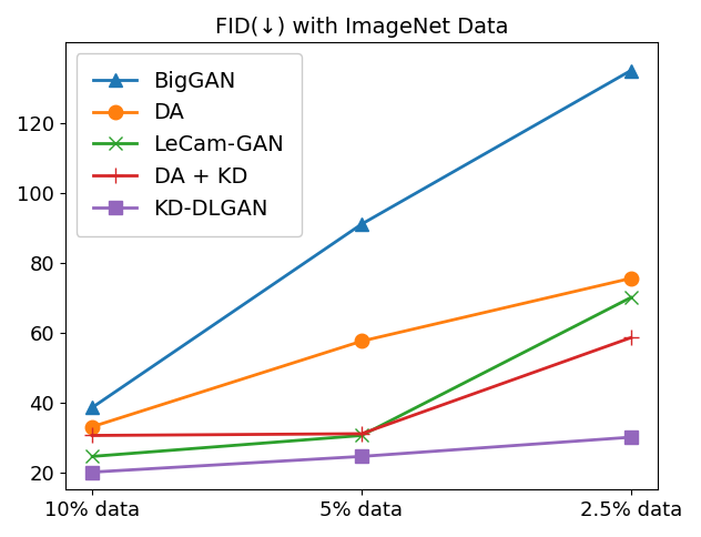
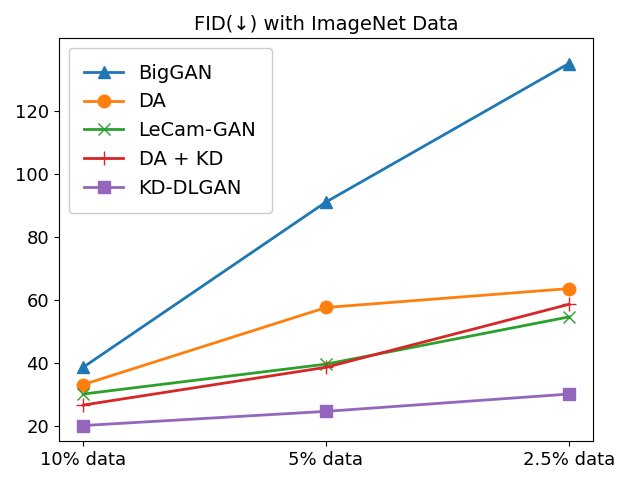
LeCam-GAN/10% data: 24.5 -> 30.0
DA + KD/10% data: 30.5 -> 26.5
LeCam-GAN/5% data: 30.5 -> 39.5
DA + KD/5% data: 31.0 -> 38.5
DA/2.5% data: 75.5 -> 63.5
LeCam-GAN/2.5% data: 70.0 -> 54.5
